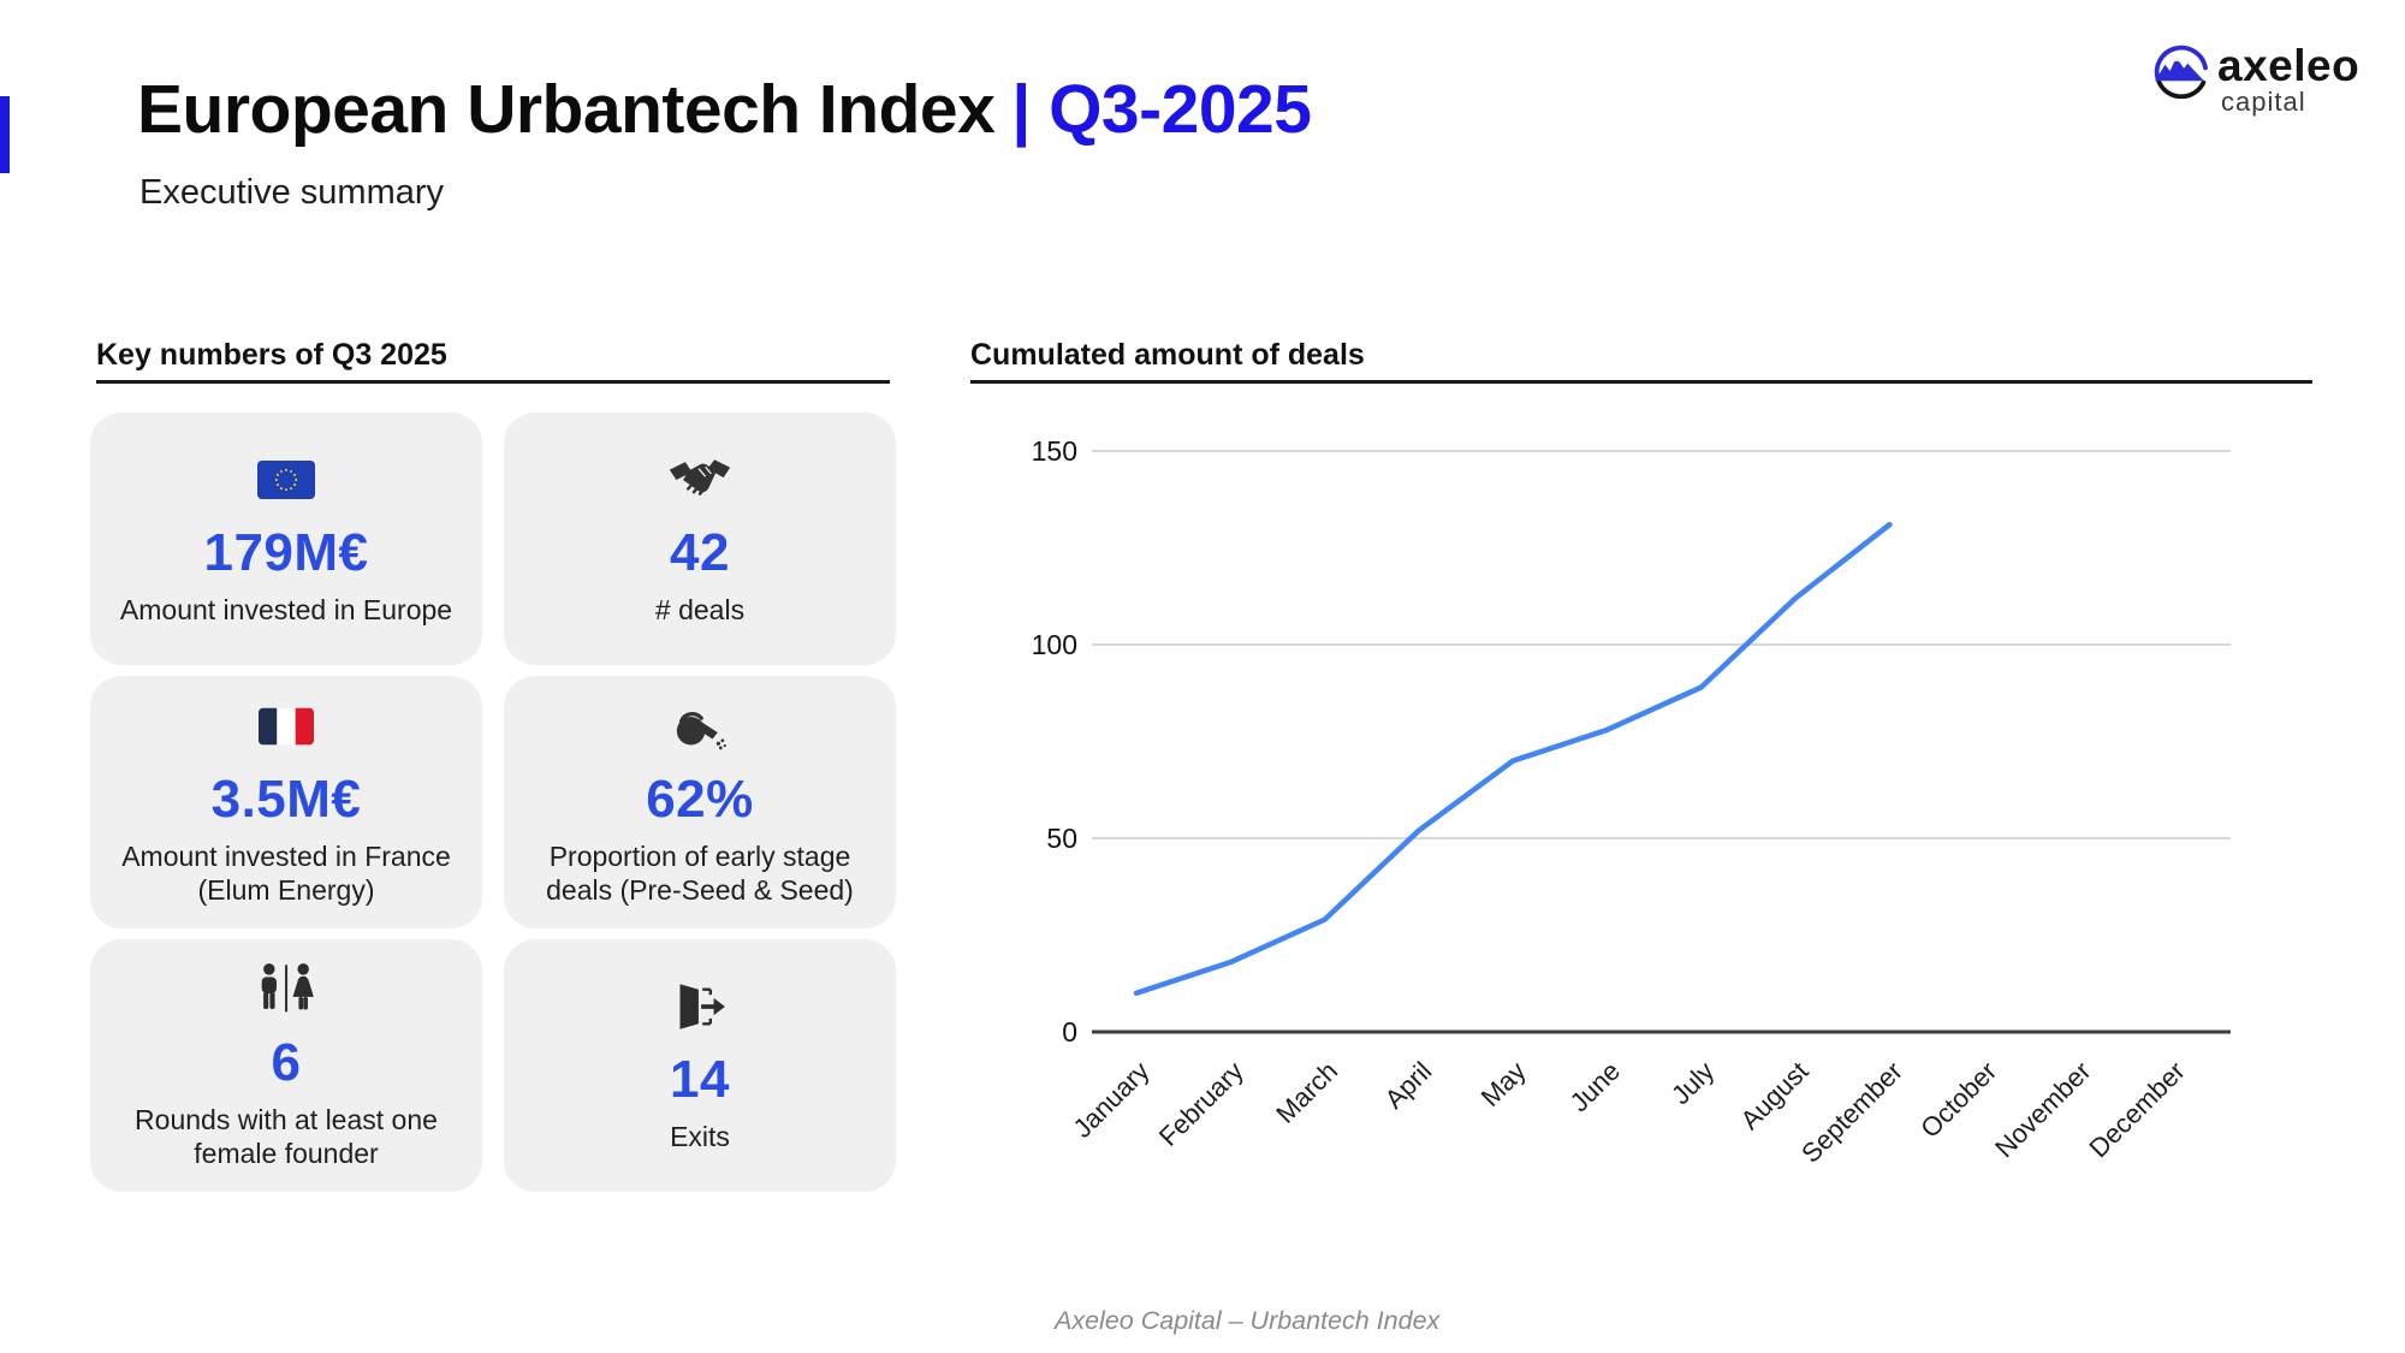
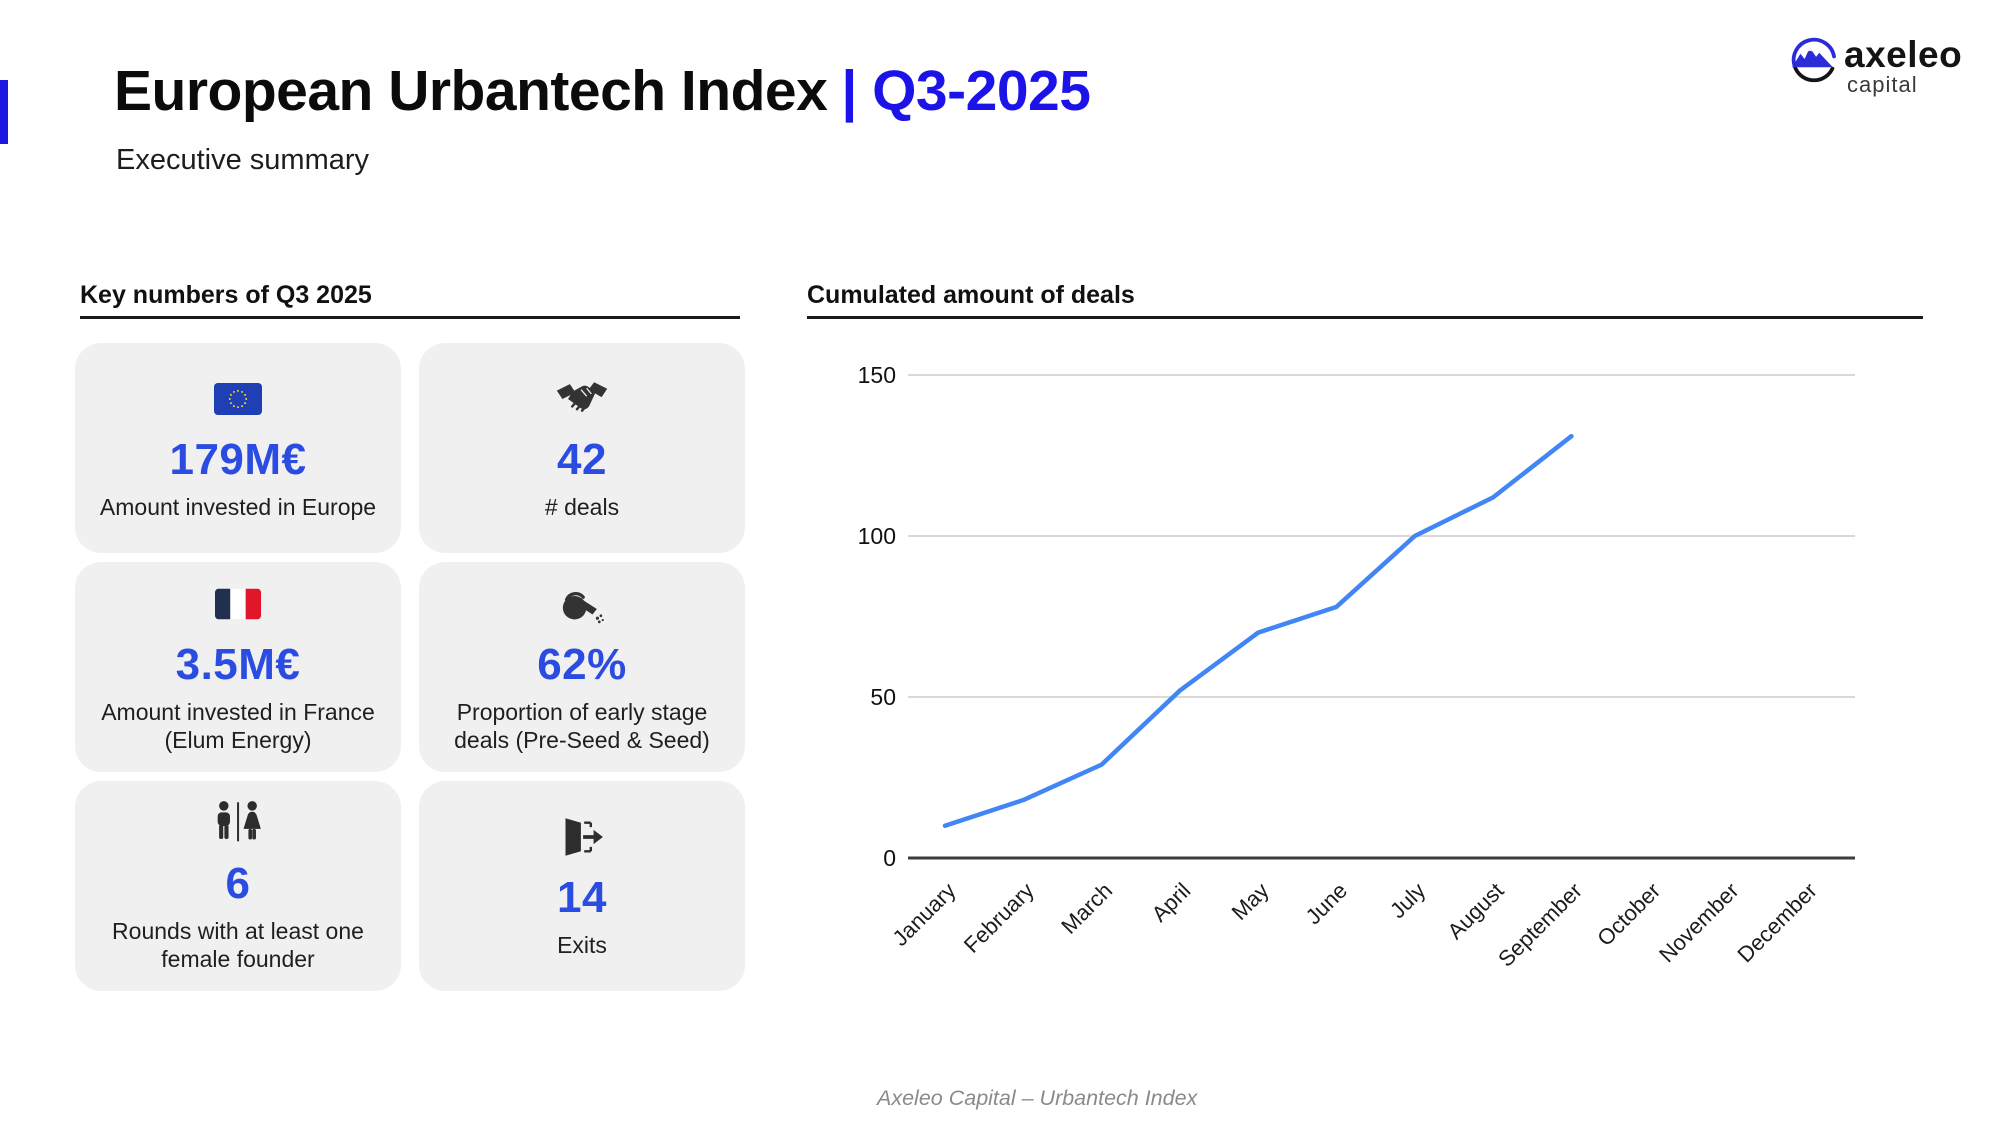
July: 89 -> 100
